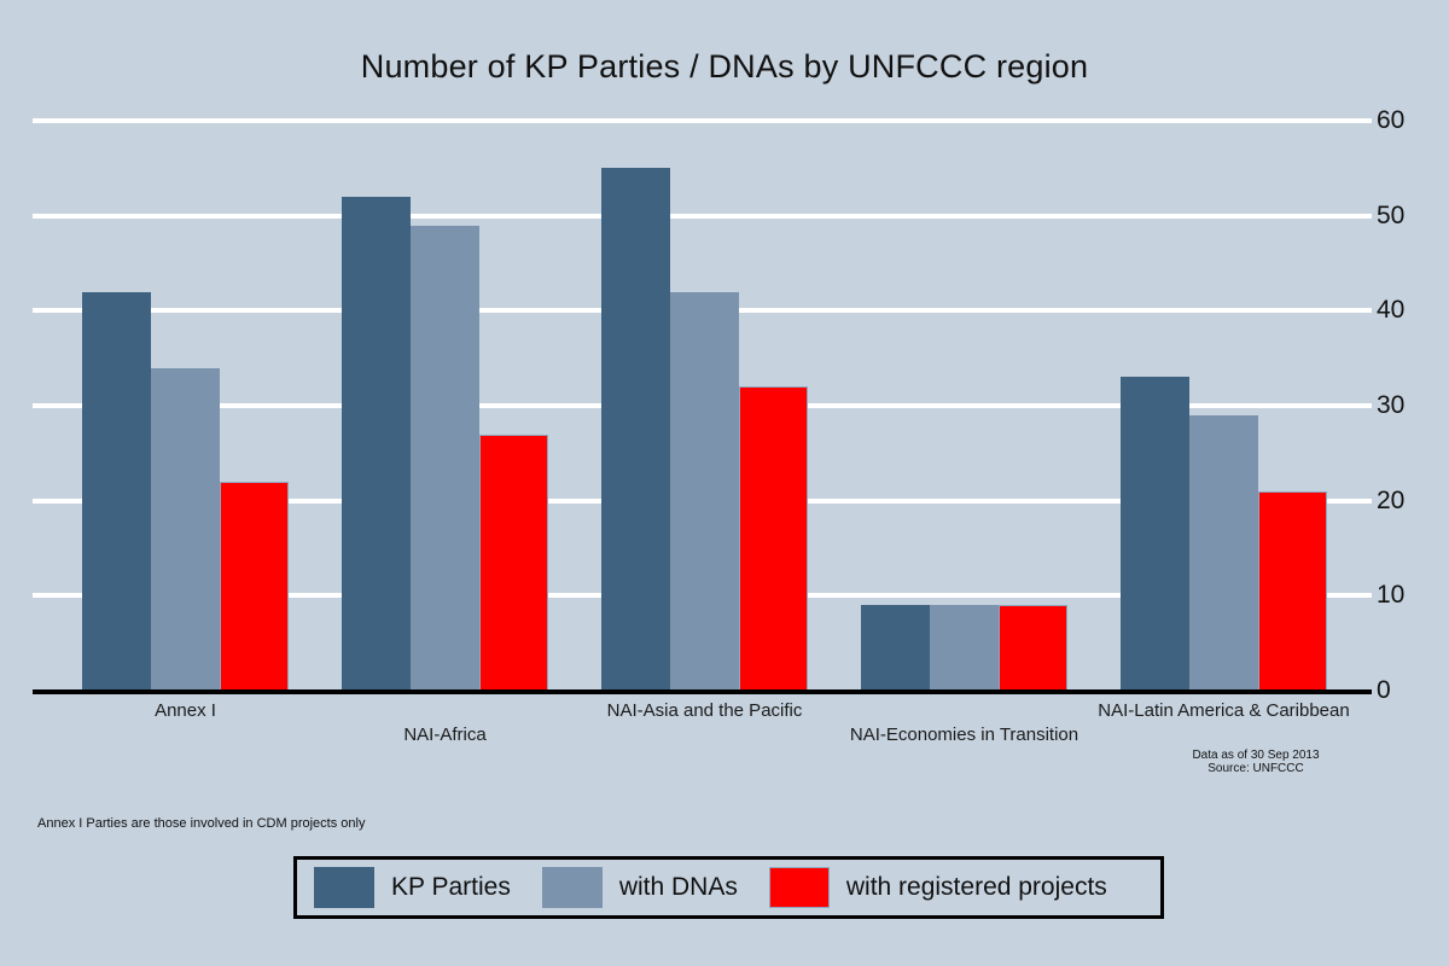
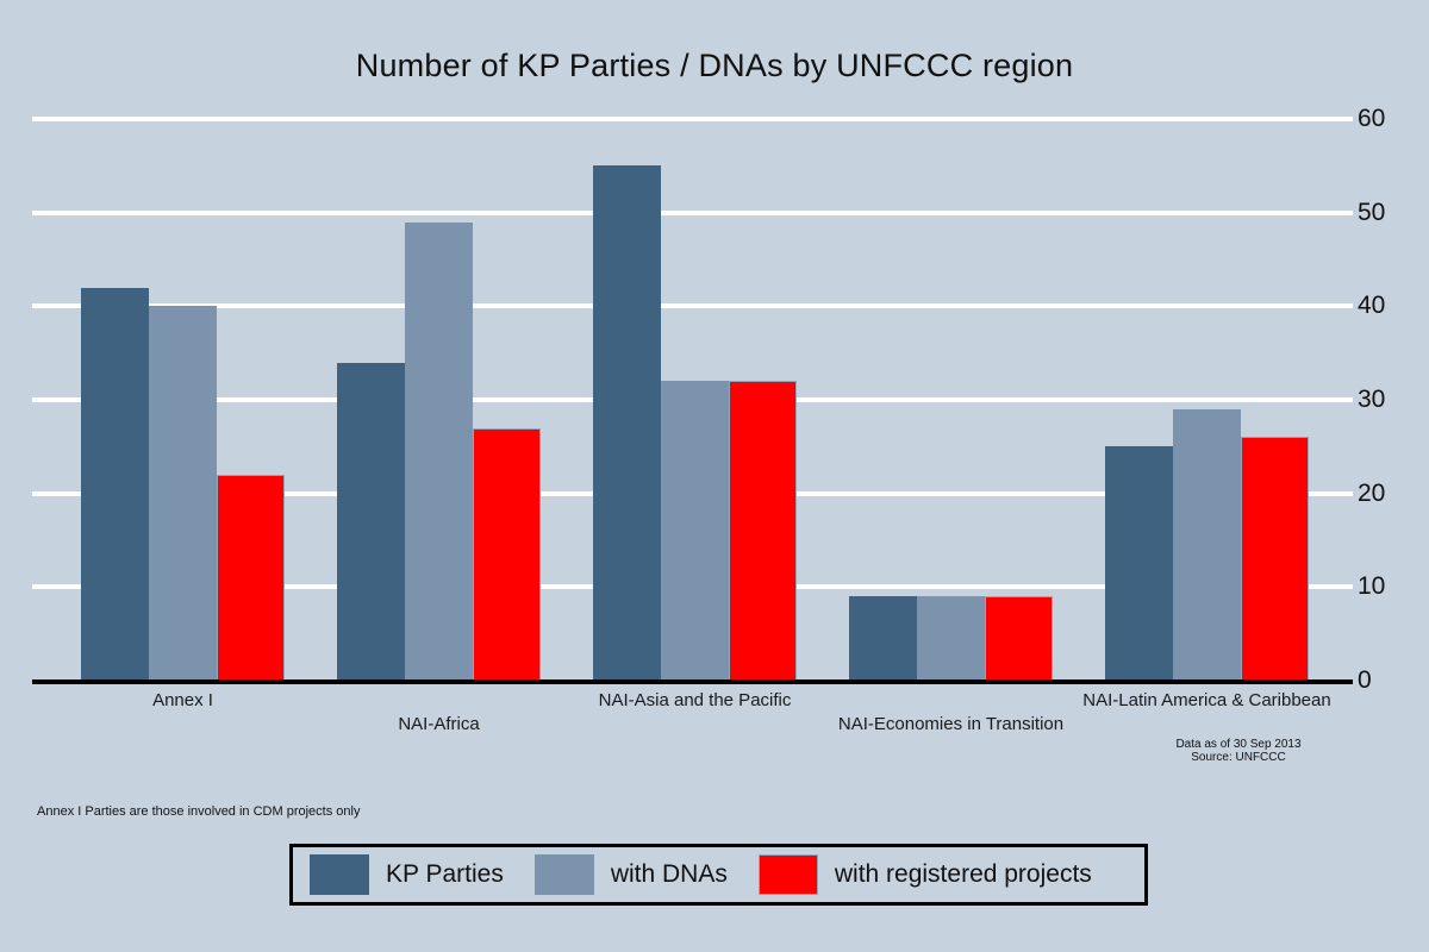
with DNAs/Annex I: 34 -> 40
KP Parties/NAI-Africa: 52 -> 34
with DNAs/NAI-Asia and the Pacific: 42 -> 32
KP Parties/NAI-Latin America & Caribbean: 33 -> 25
with registered projects/NAI-Latin America & Caribbean: 21 -> 26
